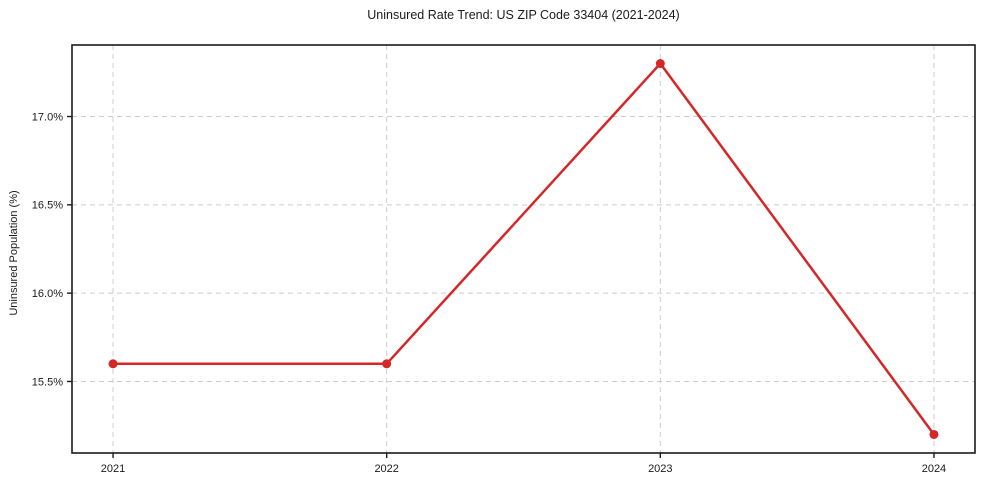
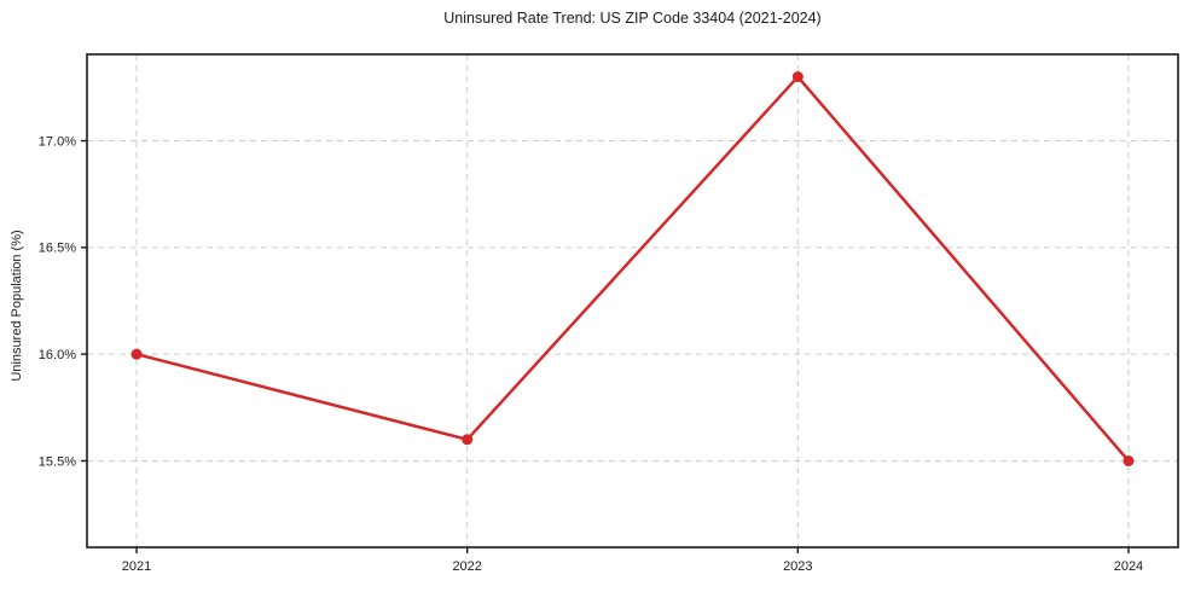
2021: 15.6% -> 16.0%
2024: 15.2% -> 15.5%
